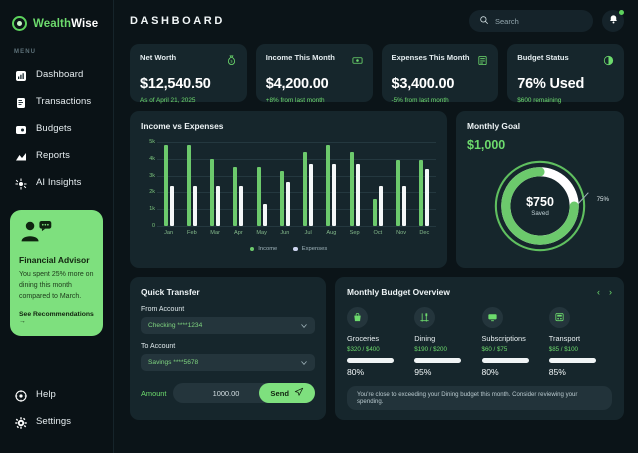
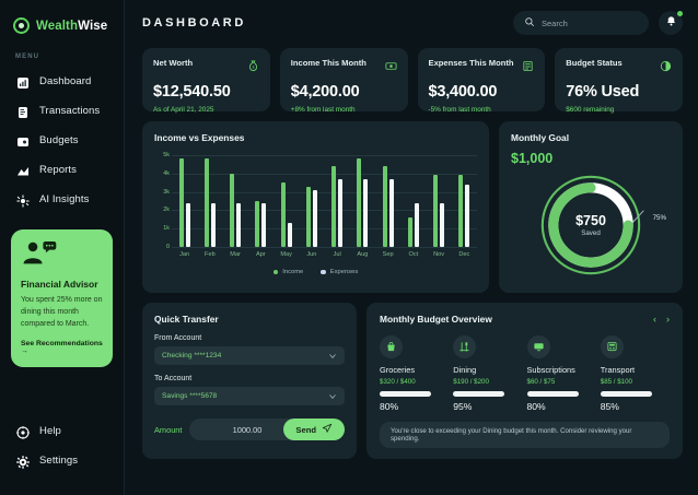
Income/Apr: 3.5k -> 2.5k
Expenses/Jun: 2.6k -> 3.1k
